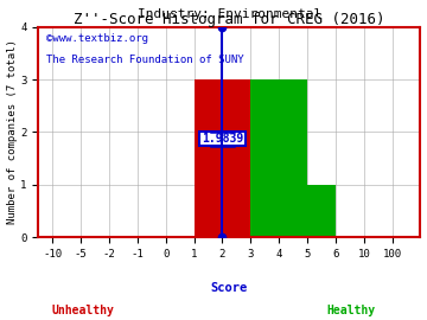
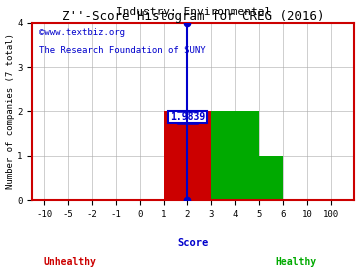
2: 3 -> 2
4: 3 -> 2
